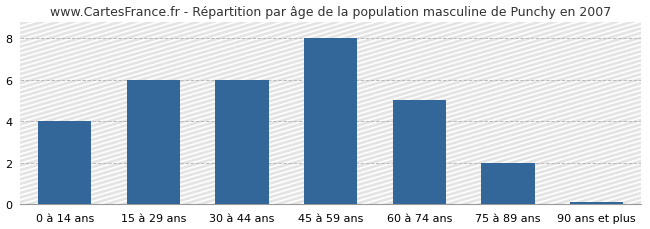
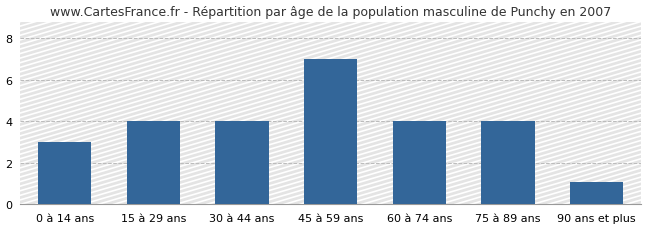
0 à 14 ans: 4.0 -> 3.0
15 à 29 ans: 6.0 -> 4.0
30 à 44 ans: 6.0 -> 4.0
45 à 59 ans: 8.0 -> 7.0
60 à 74 ans: 5.0 -> 4.0
75 à 89 ans: 2.0 -> 4.0
90 ans et plus: 0.1 -> 1.1
